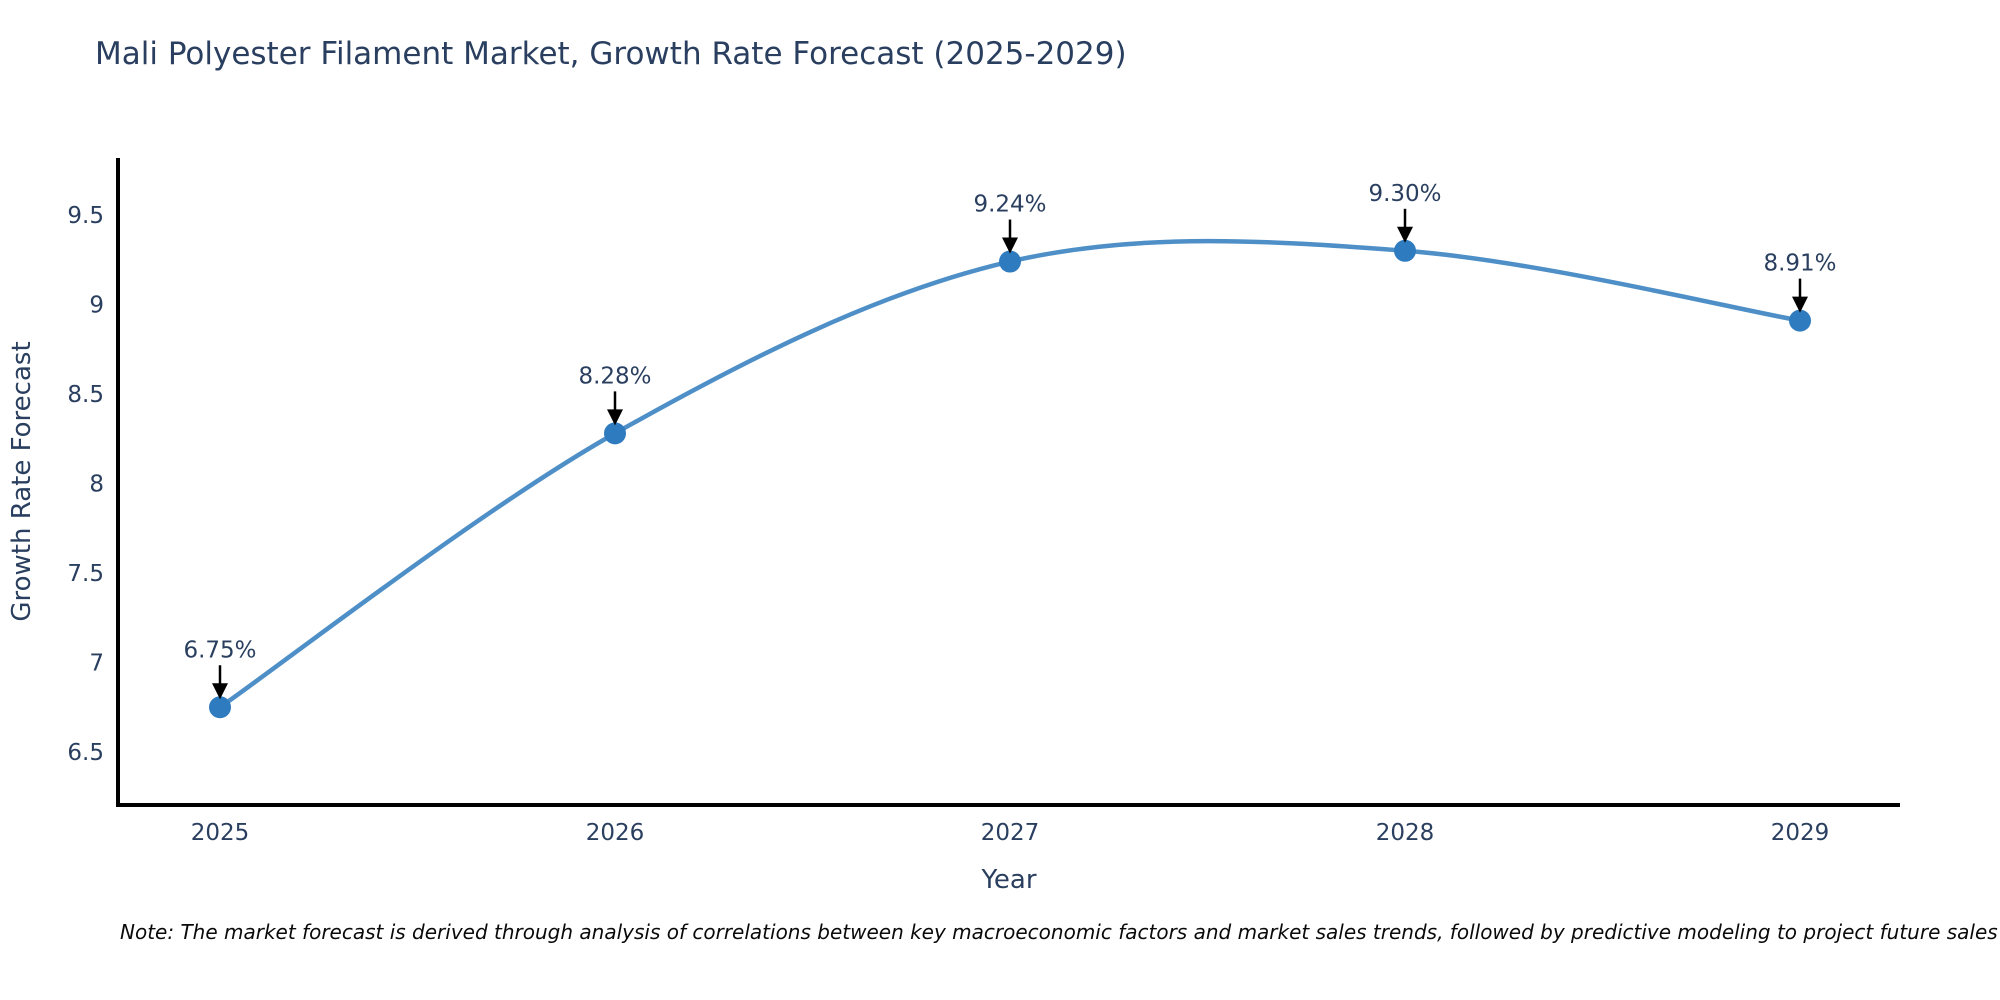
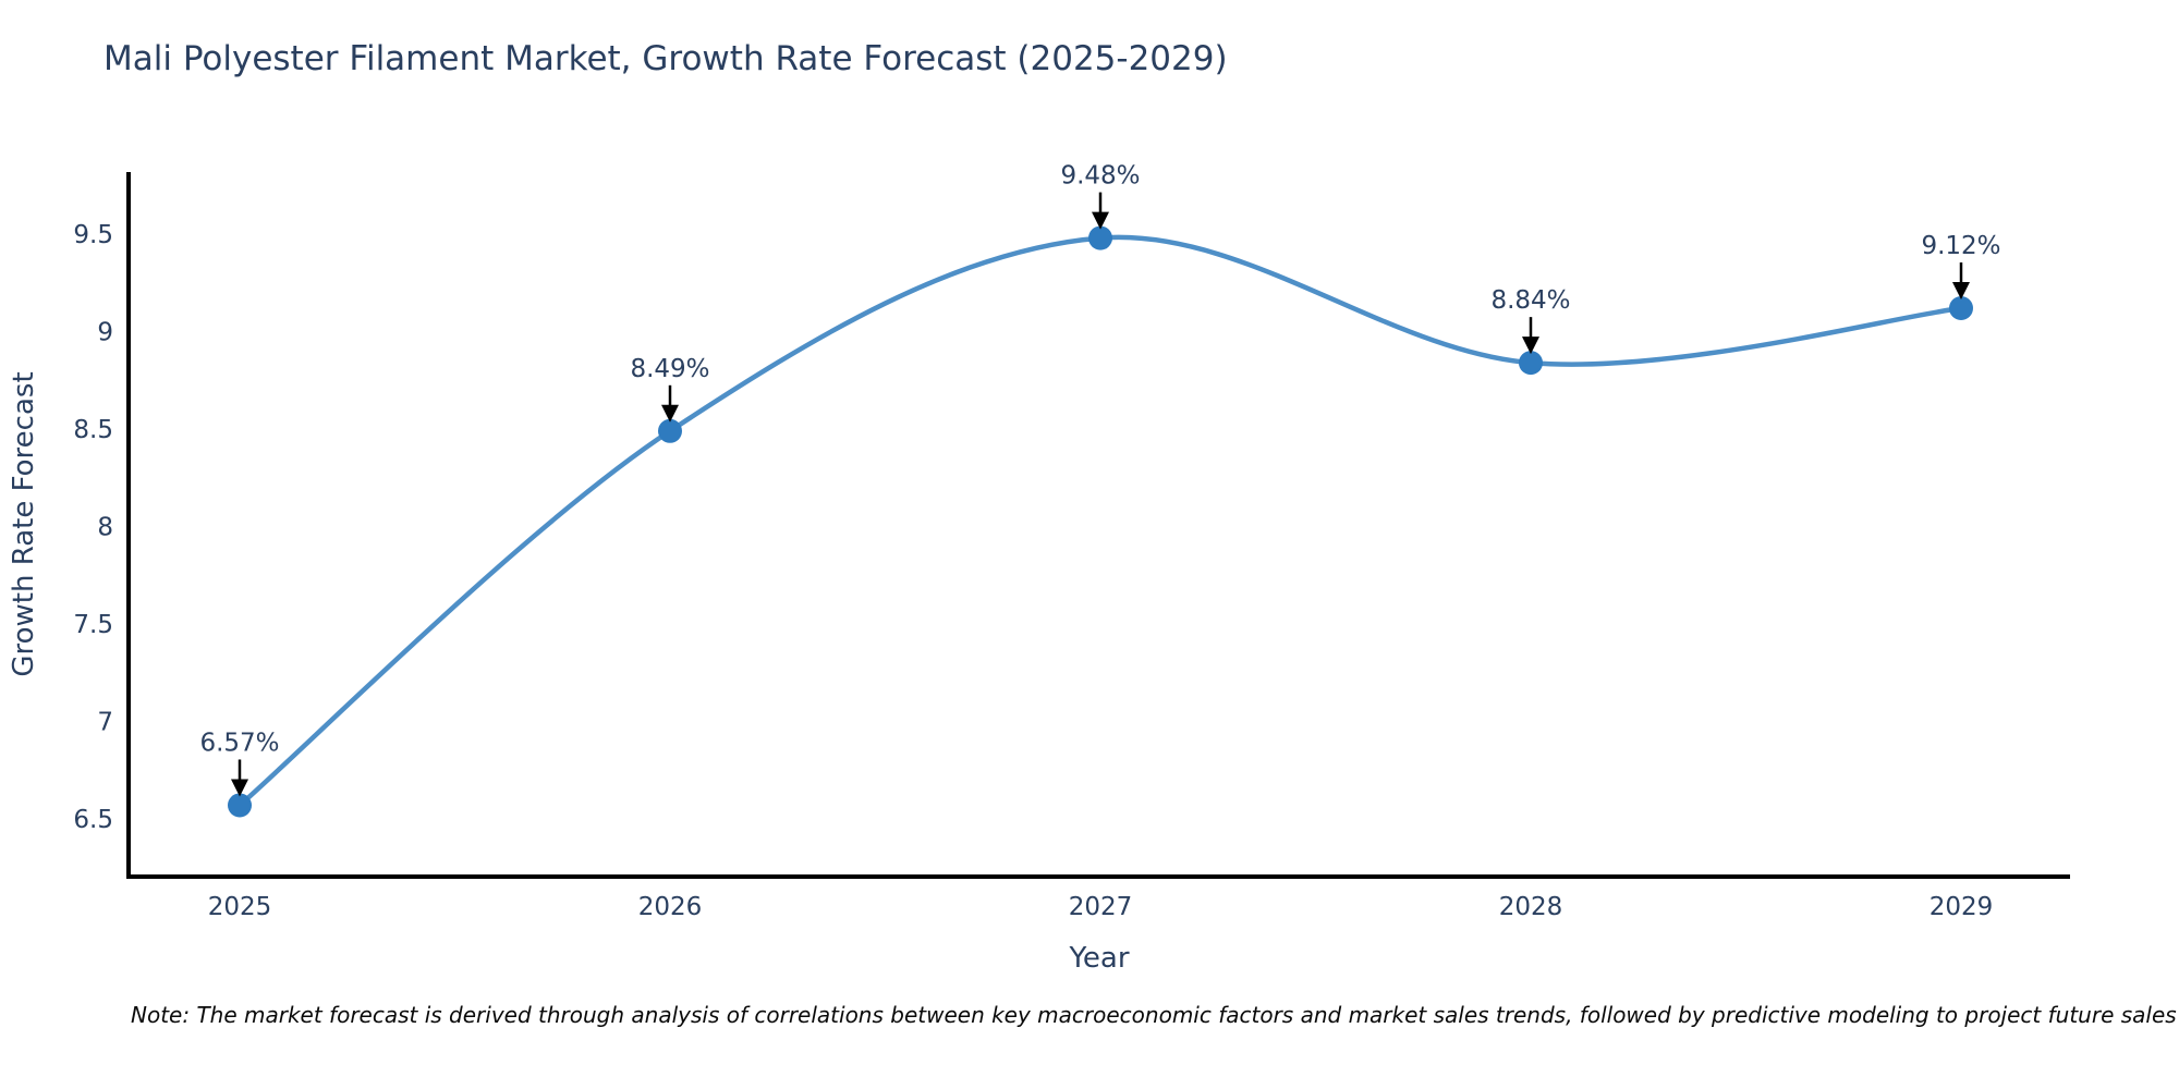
2025: 6.75% -> 6.57%
2026: 8.28% -> 8.49%
2027: 9.24% -> 9.48%
2028: 9.30% -> 8.84%
2029: 8.91% -> 9.12%
